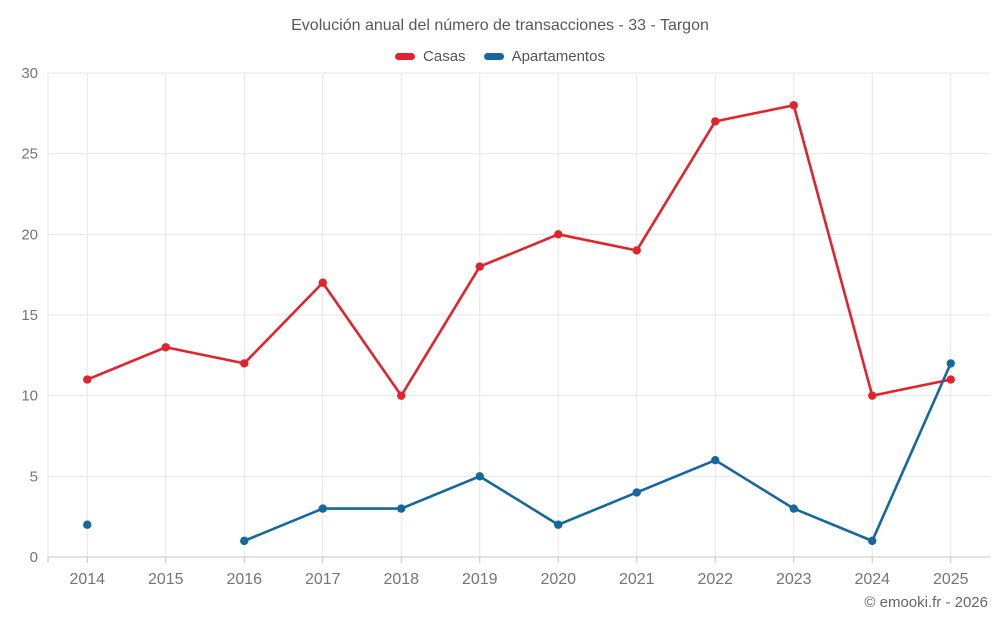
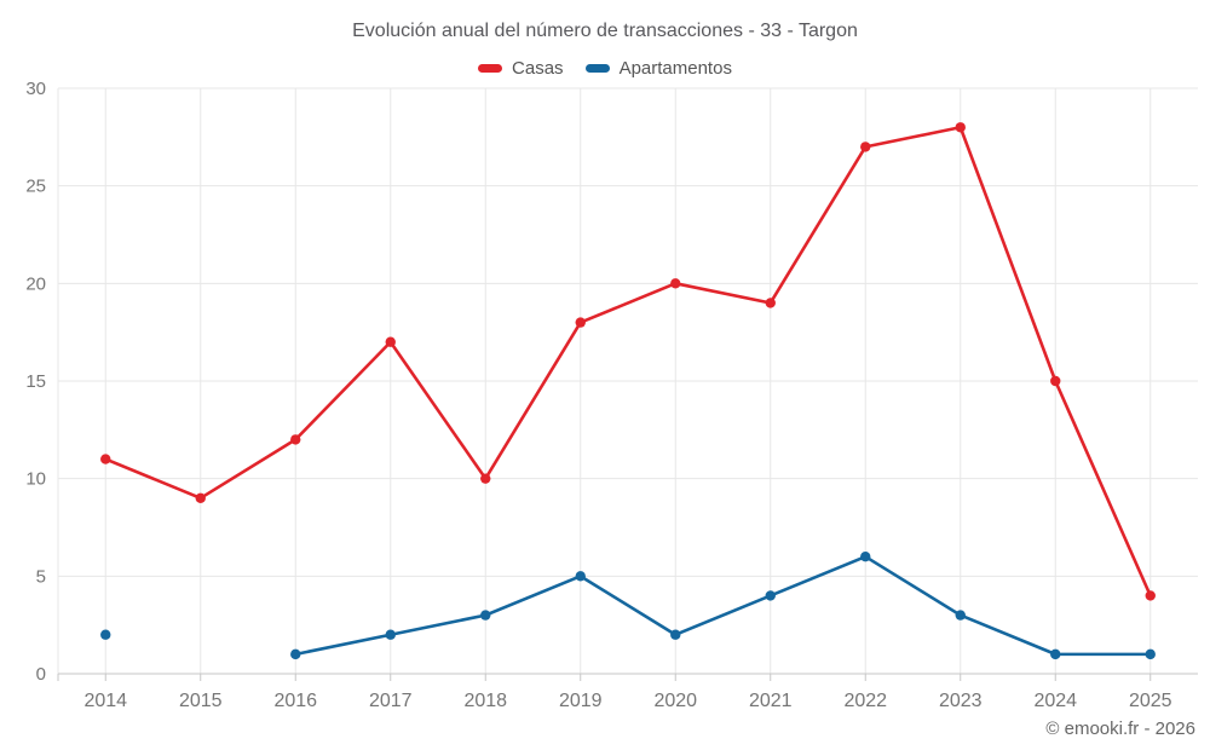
Casas/2015: 13 -> 9
Apartamentos/2017: 3 -> 2
Casas/2024: 10 -> 15
Casas/2025: 11 -> 4
Apartamentos/2025: 12 -> 1
